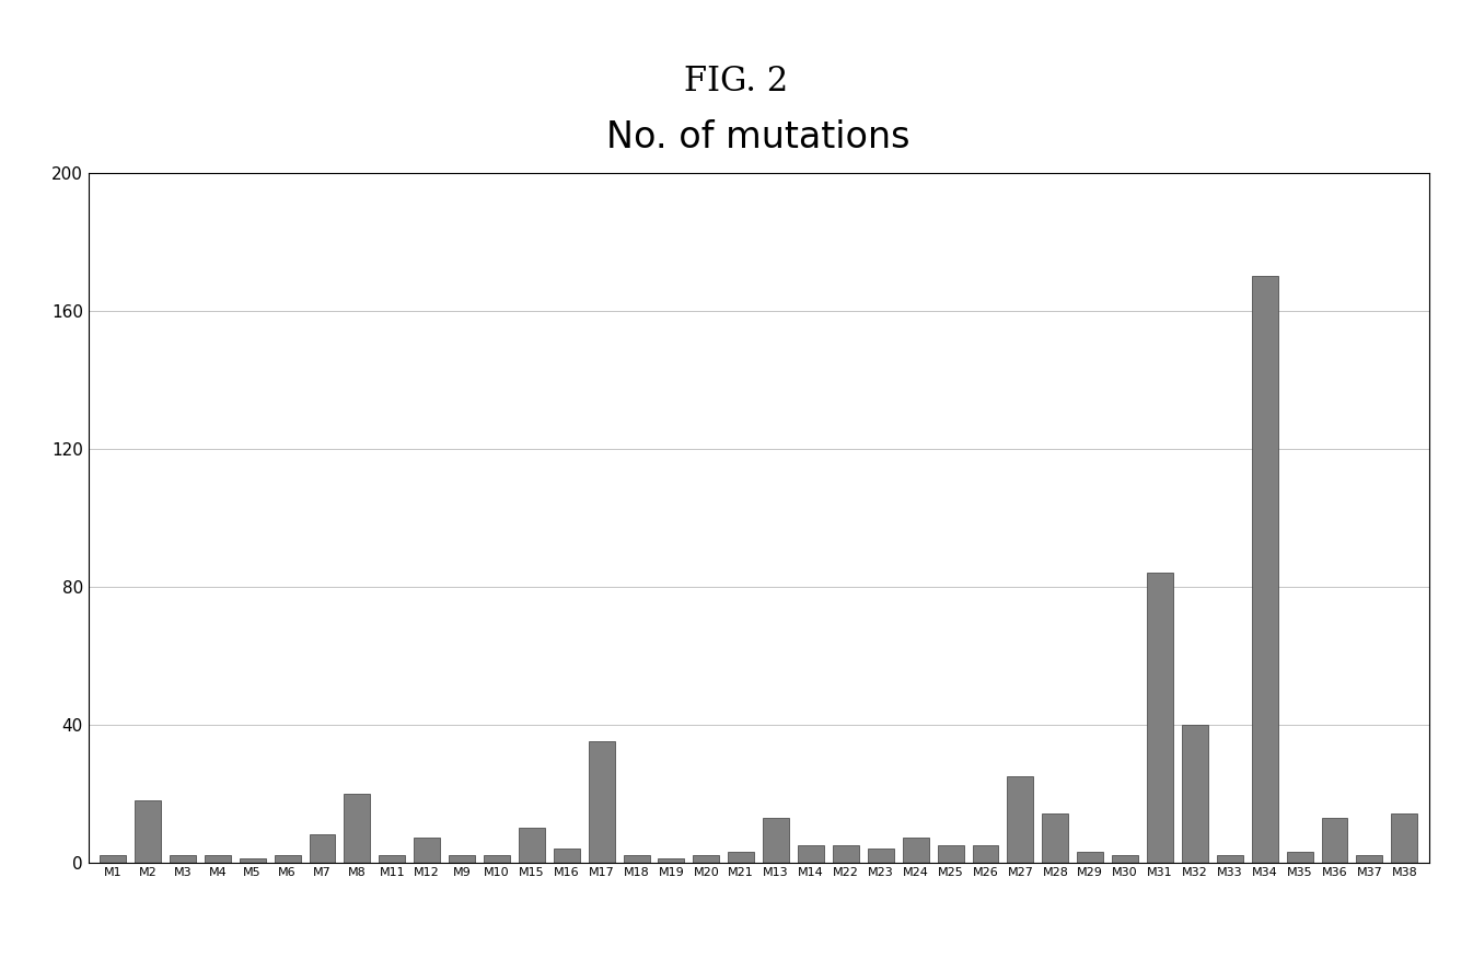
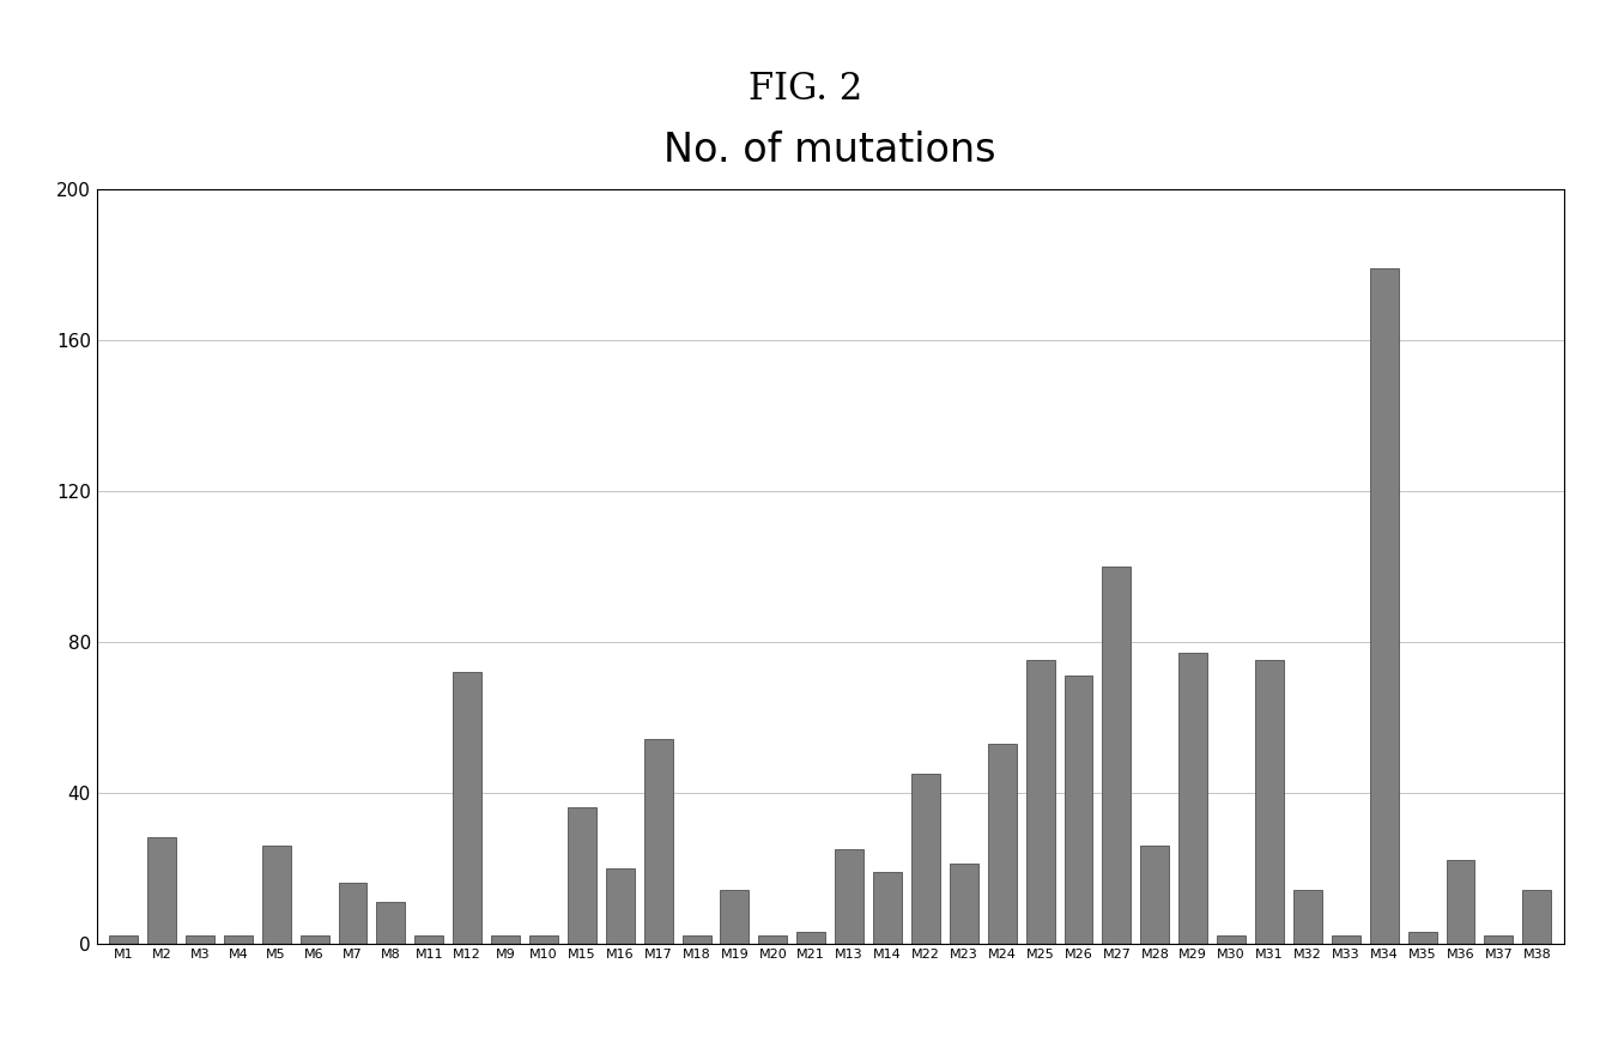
M2: 18 -> 28
M5: 1 -> 26
M7: 8 -> 16
M8: 20 -> 11
M12: 7 -> 72
M15: 10 -> 36
M16: 4 -> 20
M17: 35 -> 54
M19: 1 -> 14
M13: 13 -> 25
M14: 5 -> 19
M22: 5 -> 45
M23: 4 -> 21
M24: 7 -> 53
M25: 5 -> 75
M26: 5 -> 71
M27: 25 -> 100
M28: 14 -> 26
M29: 3 -> 77
M31: 84 -> 75
M32: 40 -> 14
M34: 170 -> 179
M36: 13 -> 22
